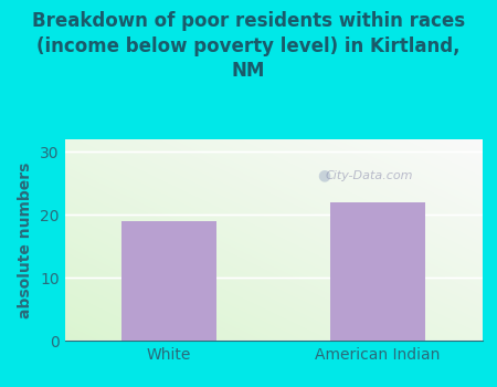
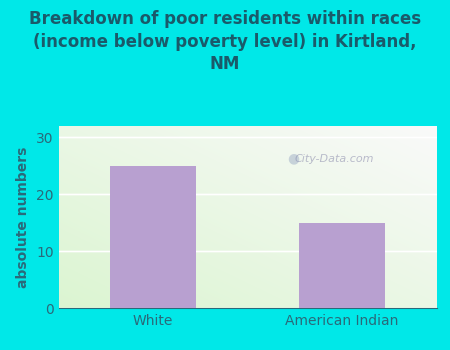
White: 19 -> 25
American Indian: 22 -> 15
